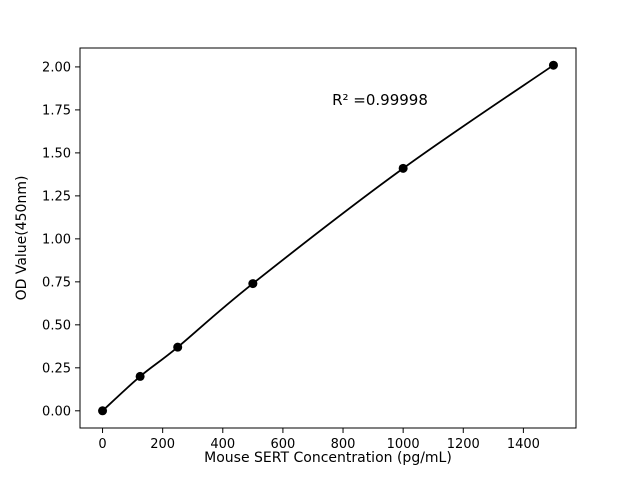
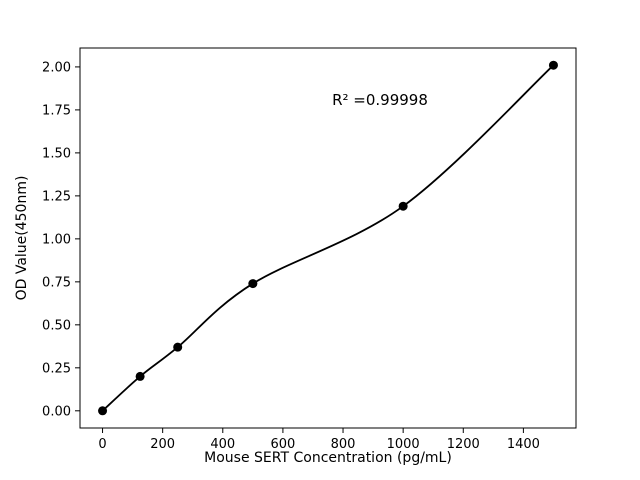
1000: 1.41 -> 1.19
